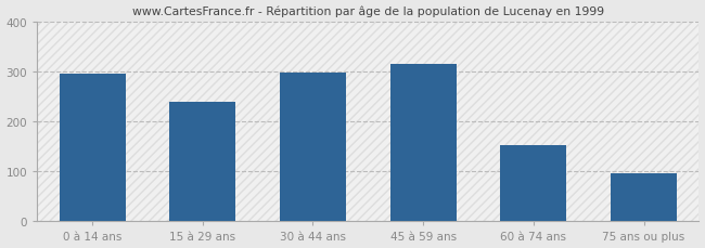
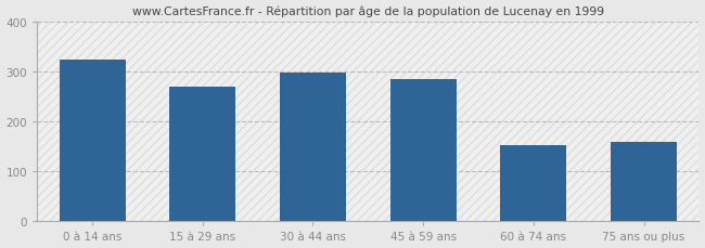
0 à 14 ans: 296 -> 325
15 à 29 ans: 240 -> 270
45 à 59 ans: 315 -> 285
75 ans ou plus: 96 -> 160
